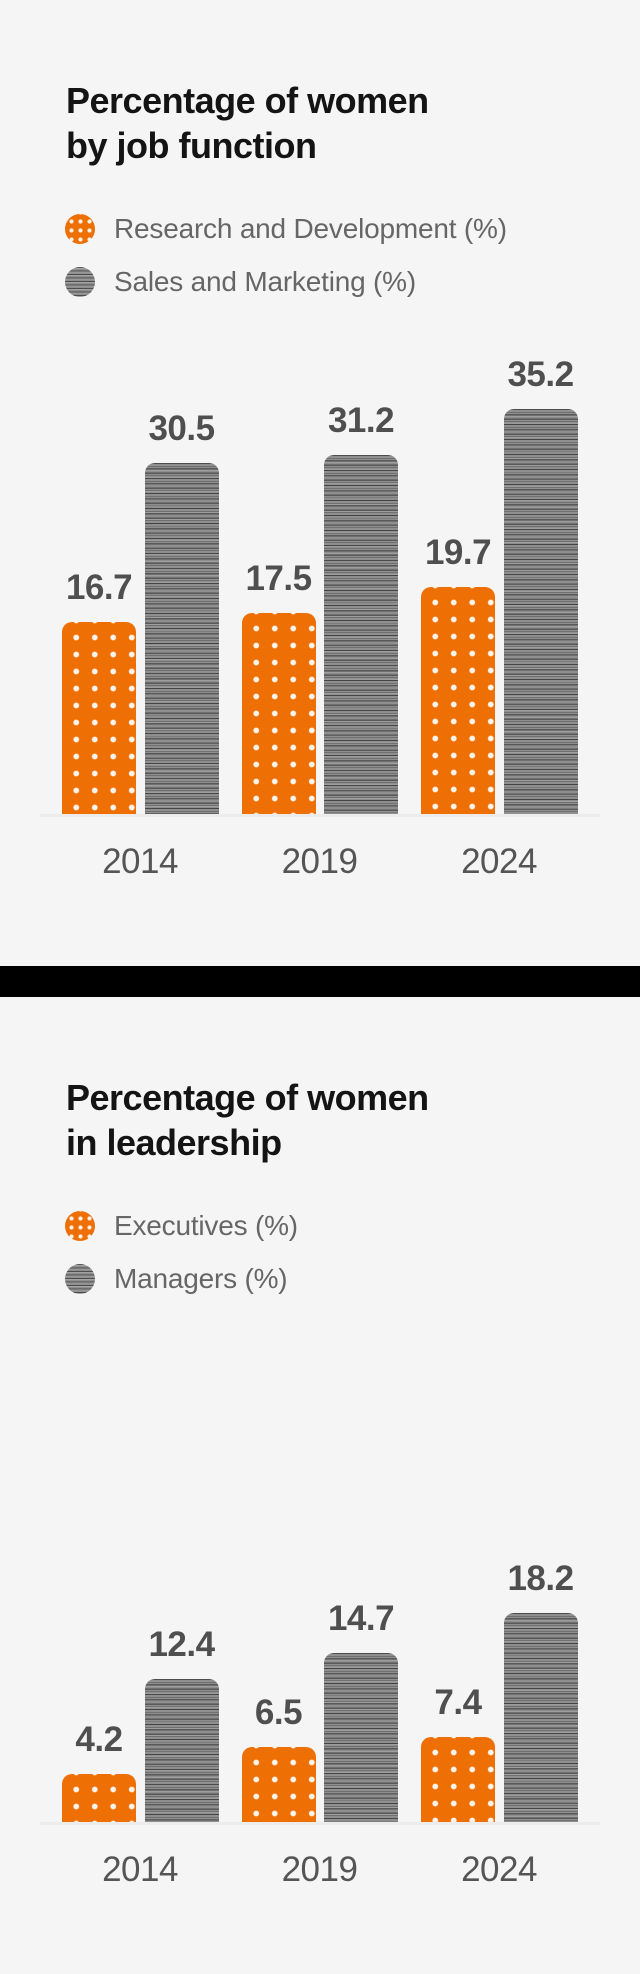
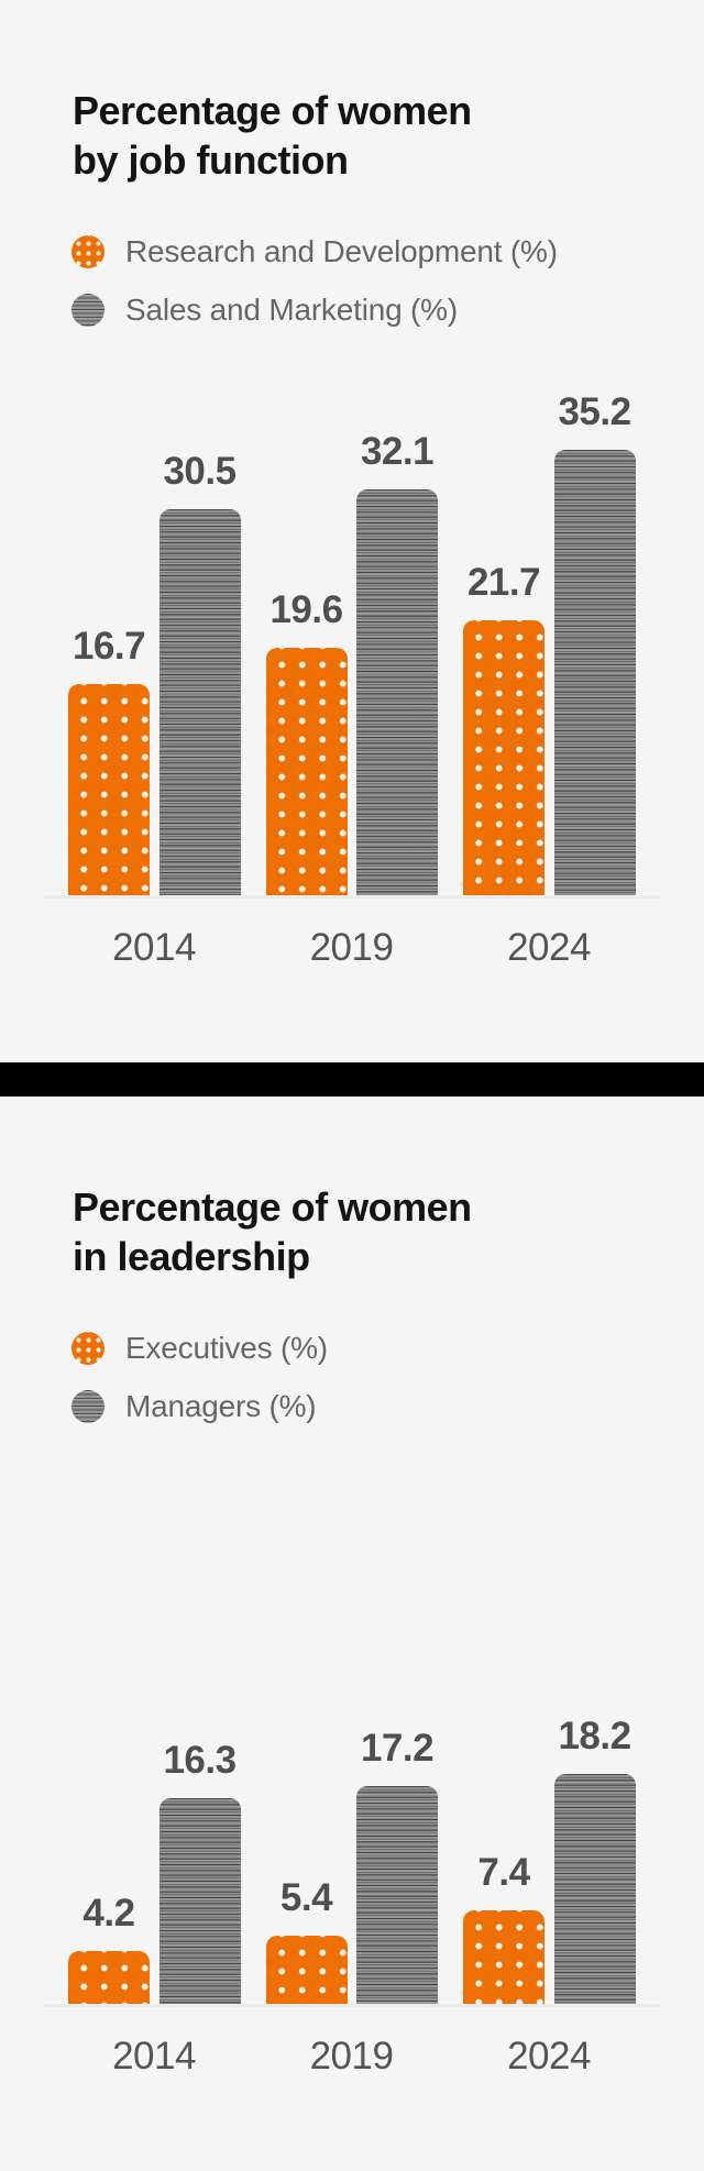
Percentage of women by job function/Research and Development (%)/2019: 17.5 -> 19.6
Percentage of women by job function/Sales and Marketing (%)/2019: 31.2 -> 32.1
Percentage of women by job function/Research and Development (%)/2024: 19.7 -> 21.7
Percentage of women in leadership/Managers (%)/2014: 12.4 -> 16.3
Percentage of women in leadership/Executives (%)/2019: 6.5 -> 5.4
Percentage of women in leadership/Managers (%)/2019: 14.7 -> 17.2
